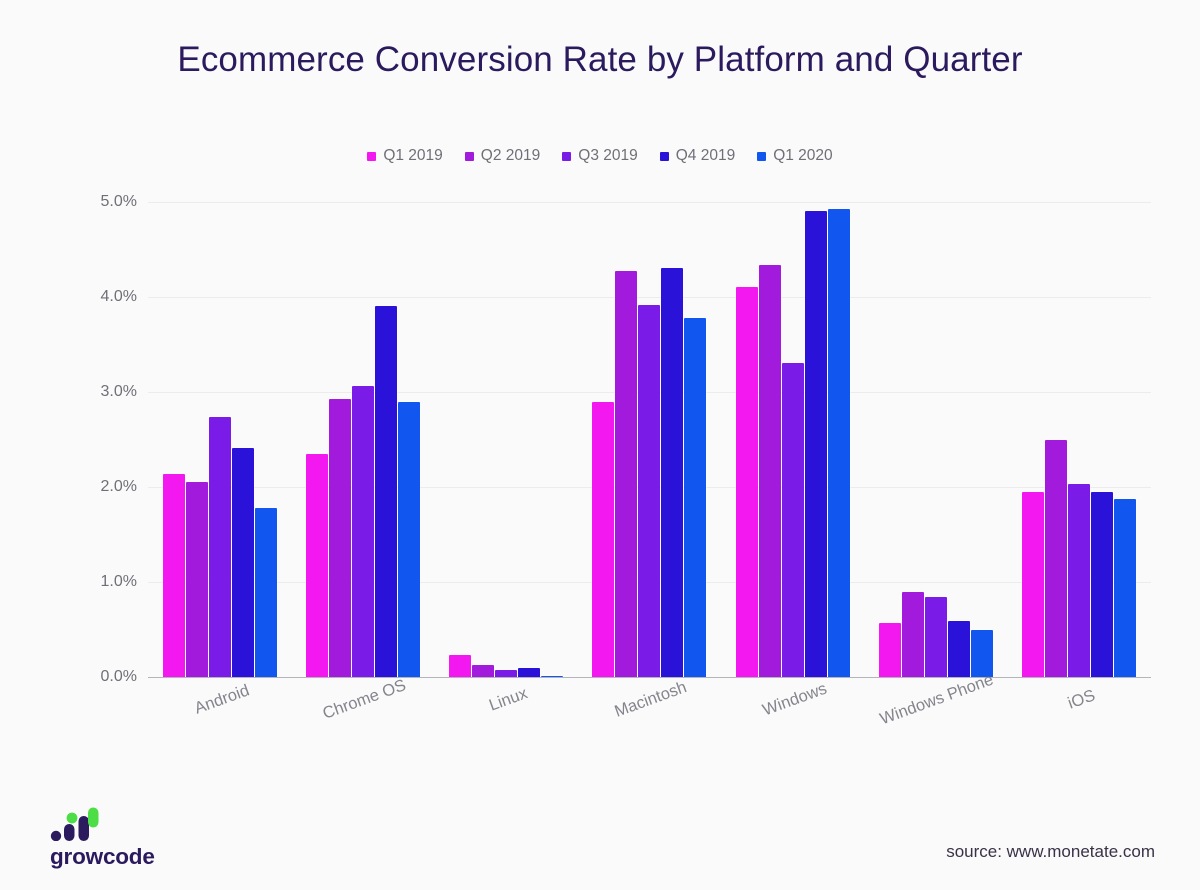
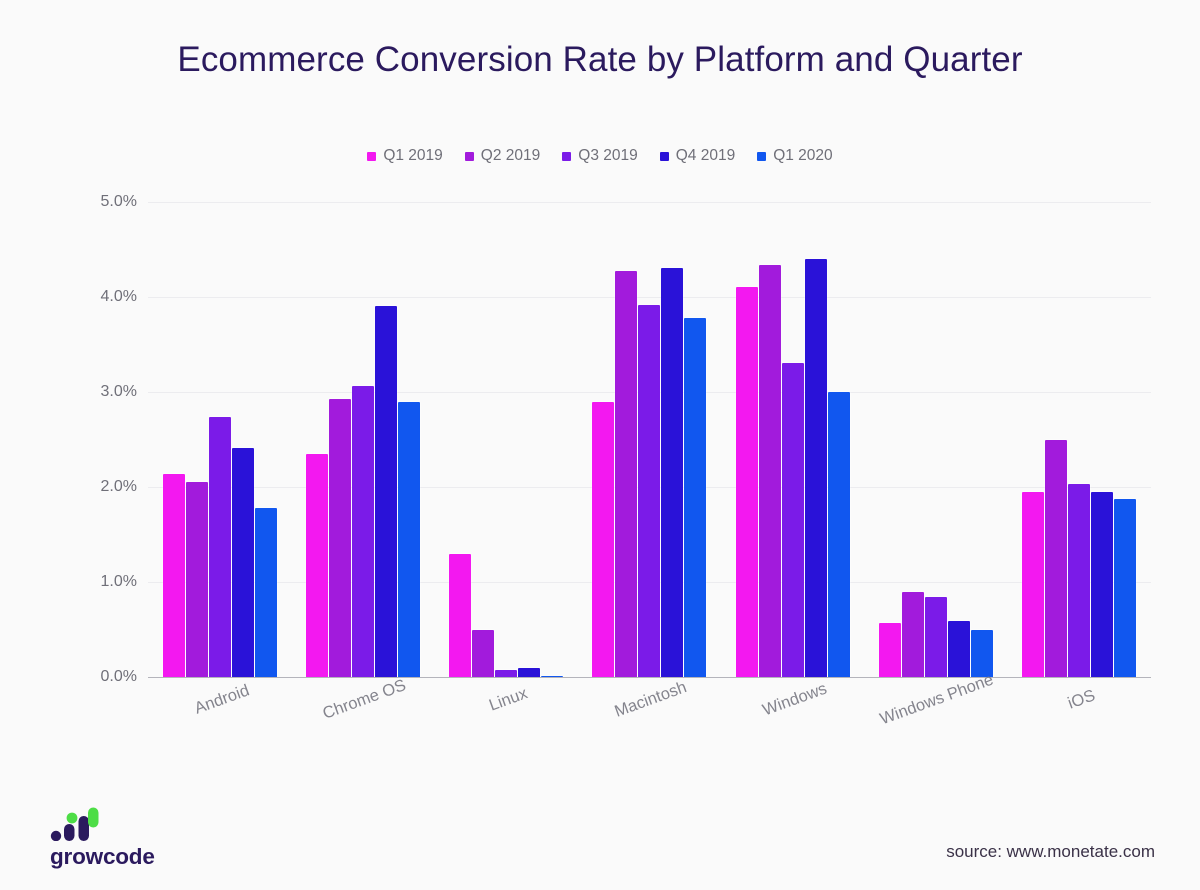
Q1 2019/Linux: 0.2% -> 1.3%
Q2 2019/Linux: 0.1% -> 0.5%
Q4 2019/Windows: 4.9% -> 4.4%
Q1 2020/Windows: 4.9% -> 3.0%
